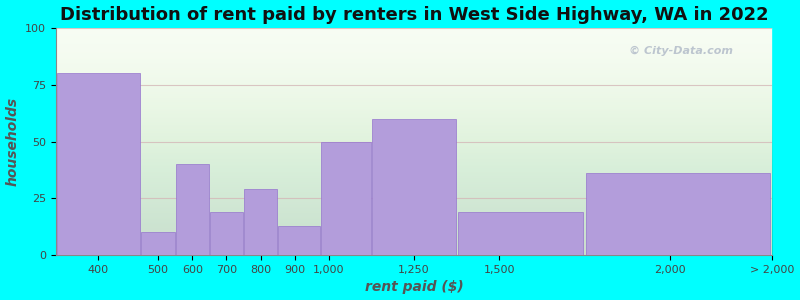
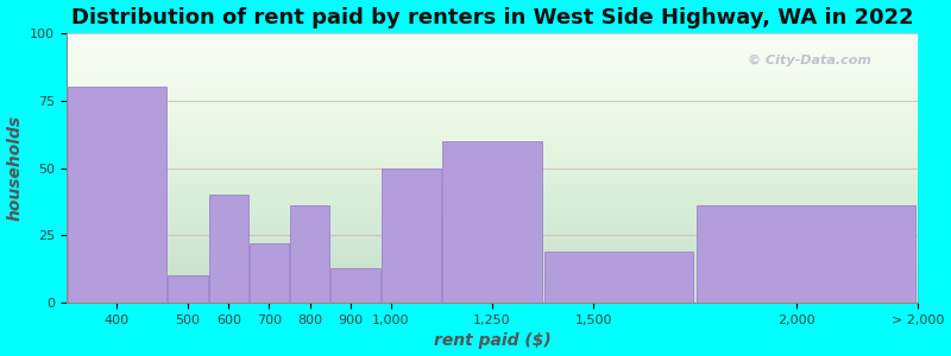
700: 19 -> 22
800: 29 -> 36
